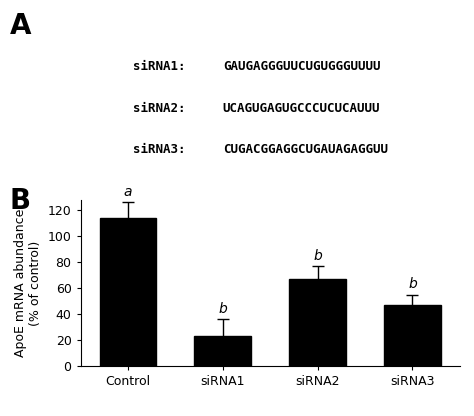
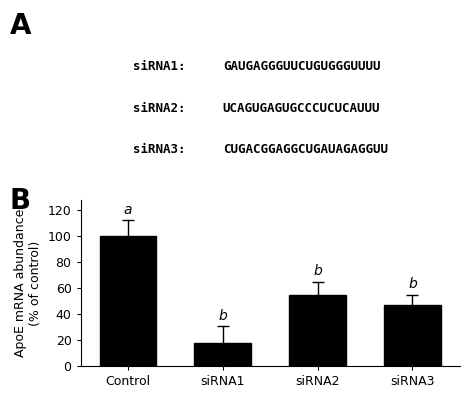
Control: 114 -> 100
siRNA1: 23 -> 18
siRNA2: 67 -> 55
